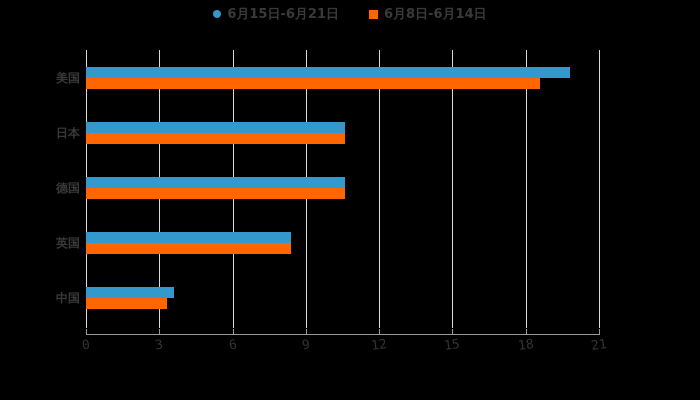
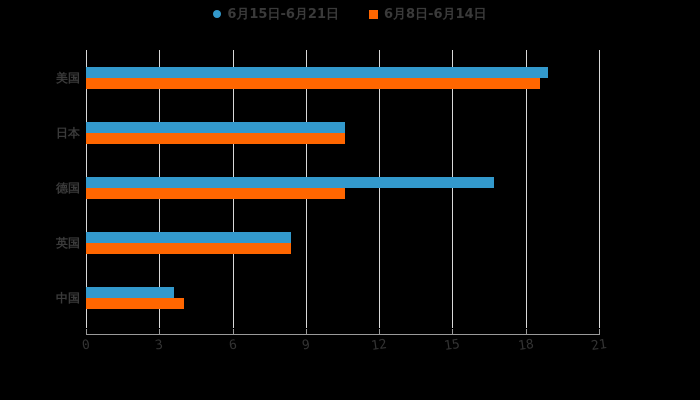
6月15日-6月21日/美国: 19.8 -> 18.9
6月15日-6月21日/德国: 10.6 -> 16.7
6月8日-6月14日/中国: 3.3 -> 4.0
